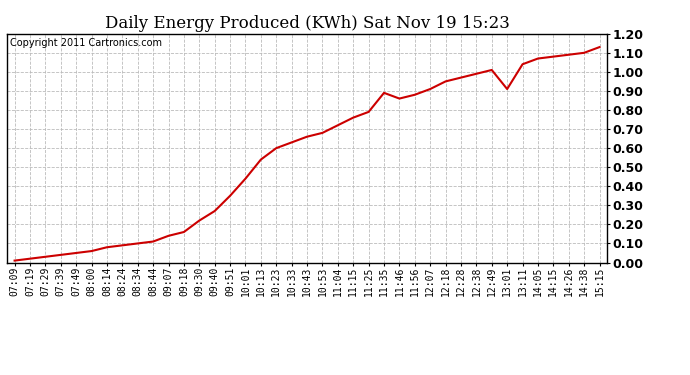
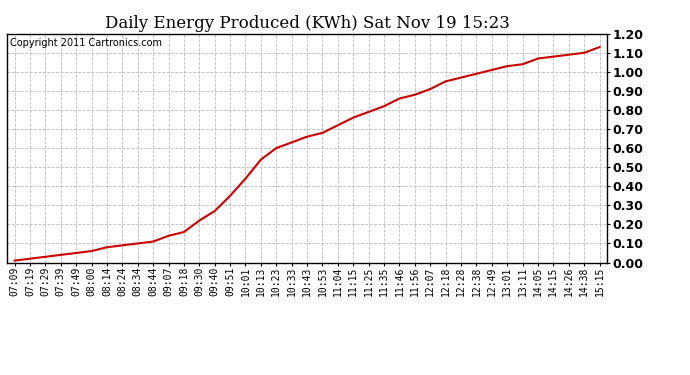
11:35: 0.89 -> 0.82
13:01: 0.91 -> 1.03
